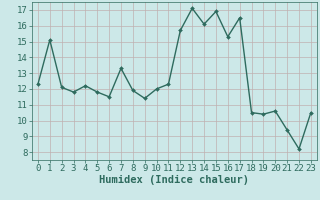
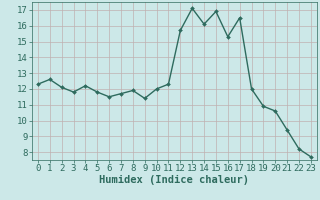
1: 15.1 -> 12.6
7: 13.3 -> 11.7
18: 10.5 -> 12.0
19: 10.4 -> 10.9
23: 10.5 -> 7.7
